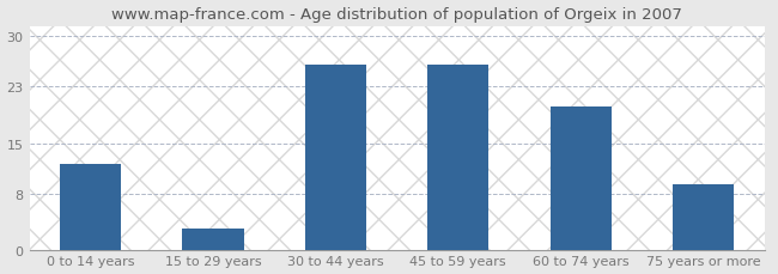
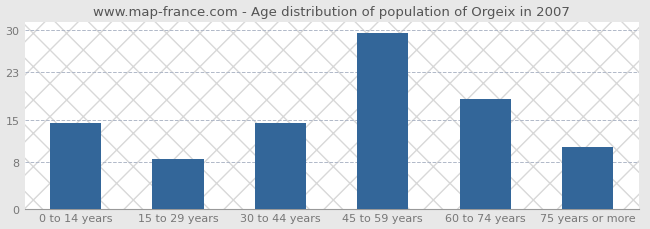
0 to 14 years: 12.2 -> 14.5
15 to 29 years: 3.0 -> 8.5
30 to 44 years: 26.0 -> 14.5
45 to 59 years: 26.0 -> 29.5
60 to 74 years: 20.2 -> 18.5
75 years or more: 9.2 -> 10.5
